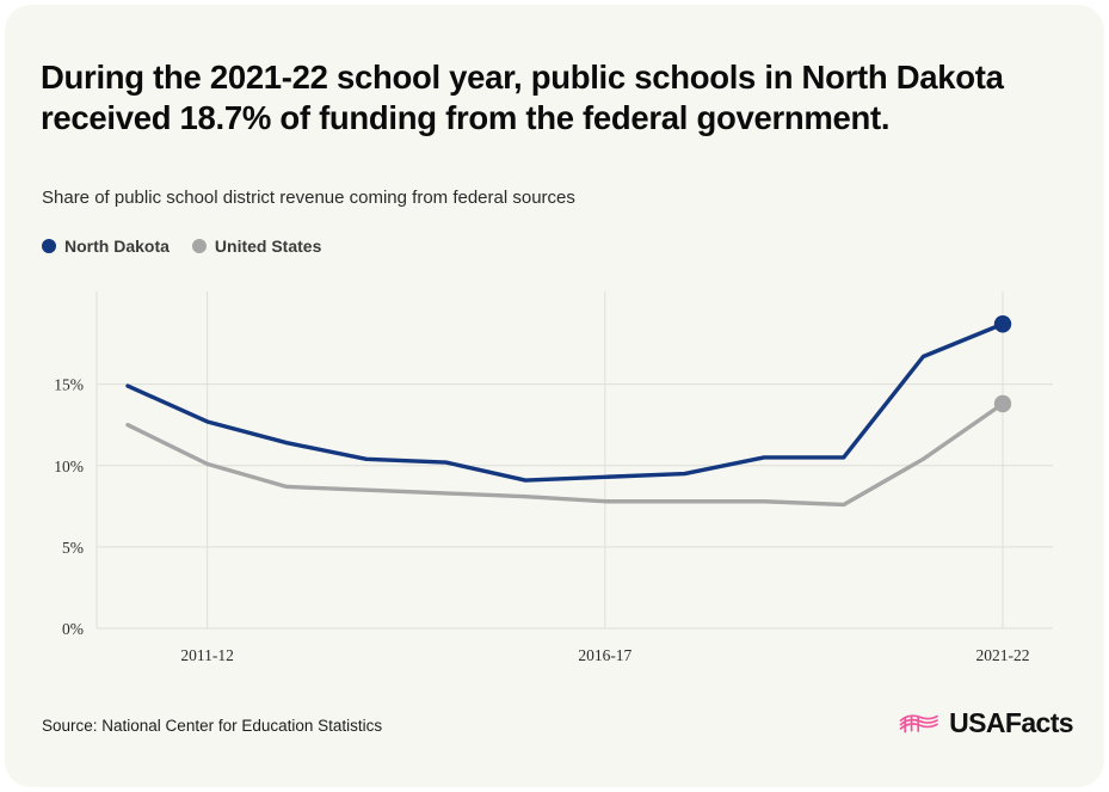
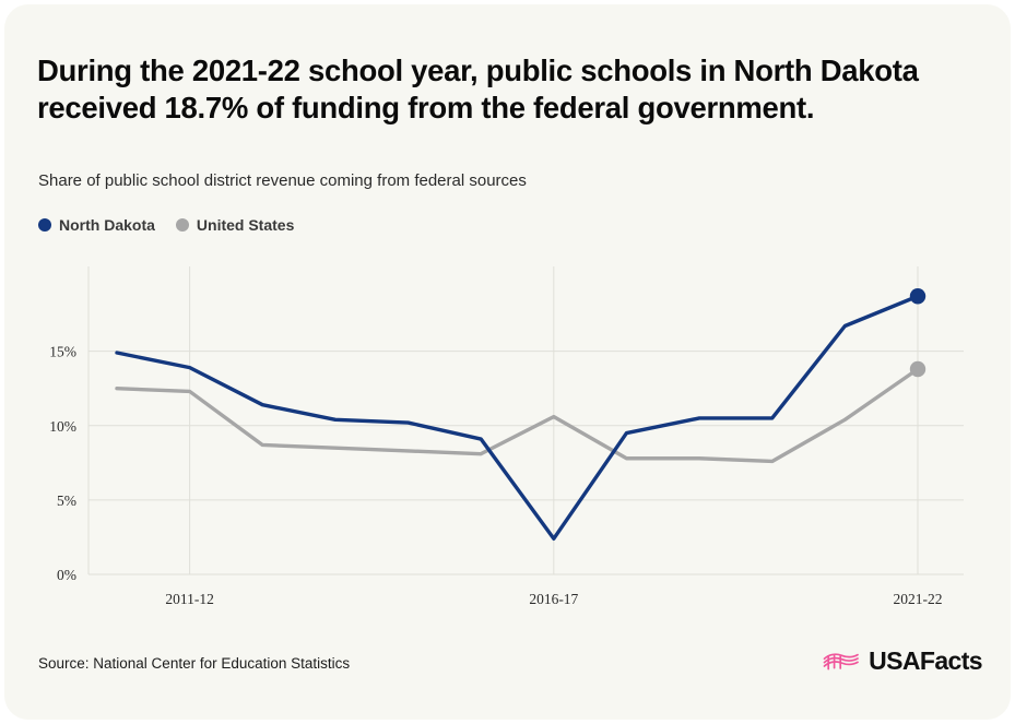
North Dakota/2011-12: 12.7% -> 13.9%
United States/2011-12: 10.1% -> 12.3%
North Dakota/2016-17: 9.3% -> 2.4%
United States/2016-17: 7.8% -> 10.6%
